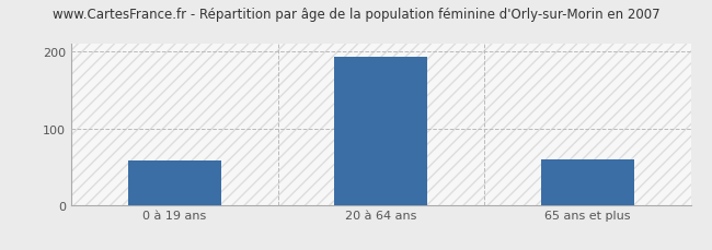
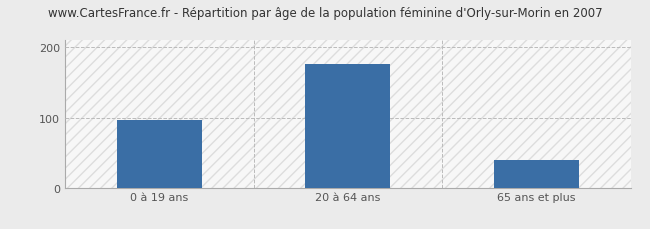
0 à 19 ans: 58 -> 96
20 à 64 ans: 194 -> 176
65 ans et plus: 60 -> 40
